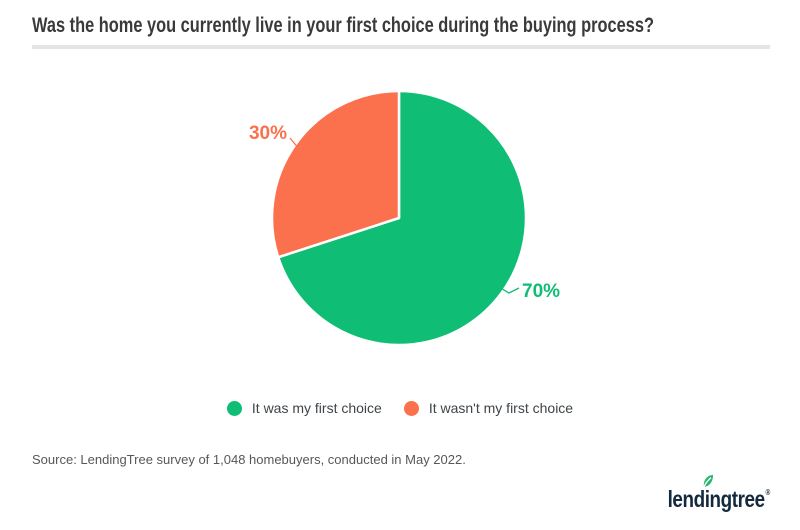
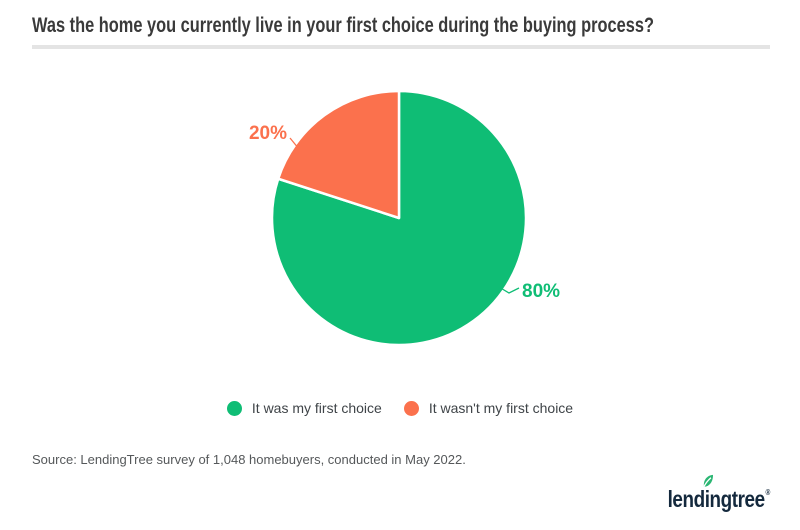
It was my first choice: 70% -> 80%
It wasn't my first choice: 30% -> 20%
